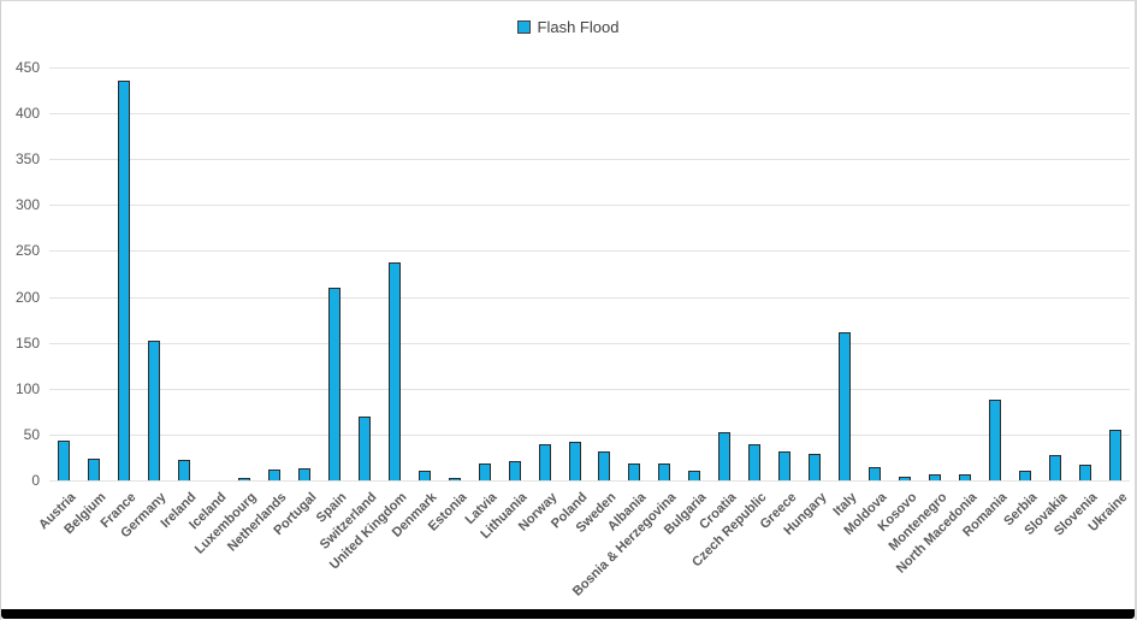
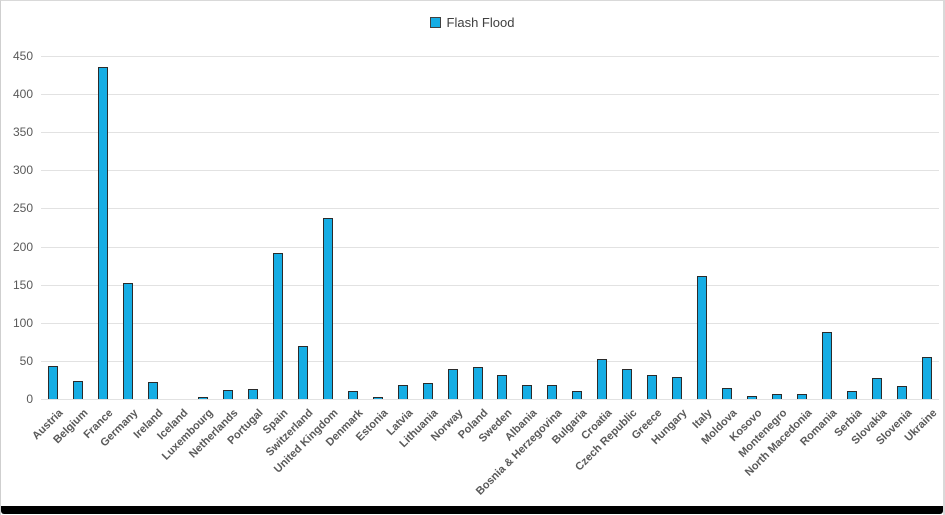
Spain: 210 -> 190
